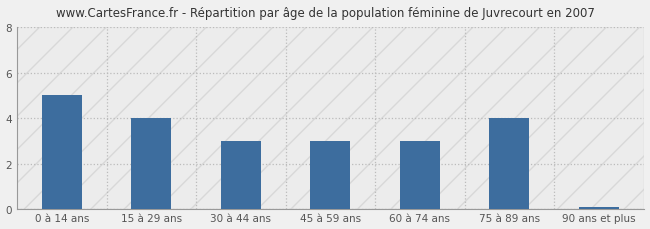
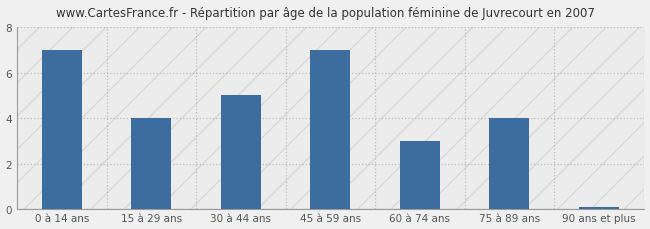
0 à 14 ans: 5.0 -> 7.0
30 à 44 ans: 3.0 -> 5.0
45 à 59 ans: 3.0 -> 7.0
